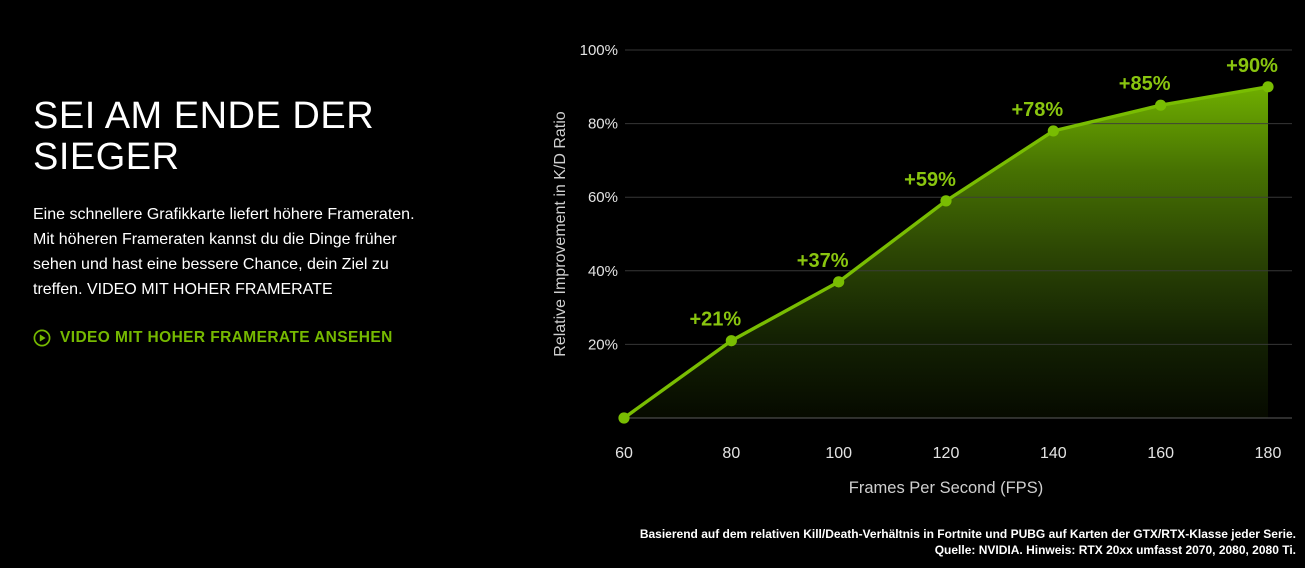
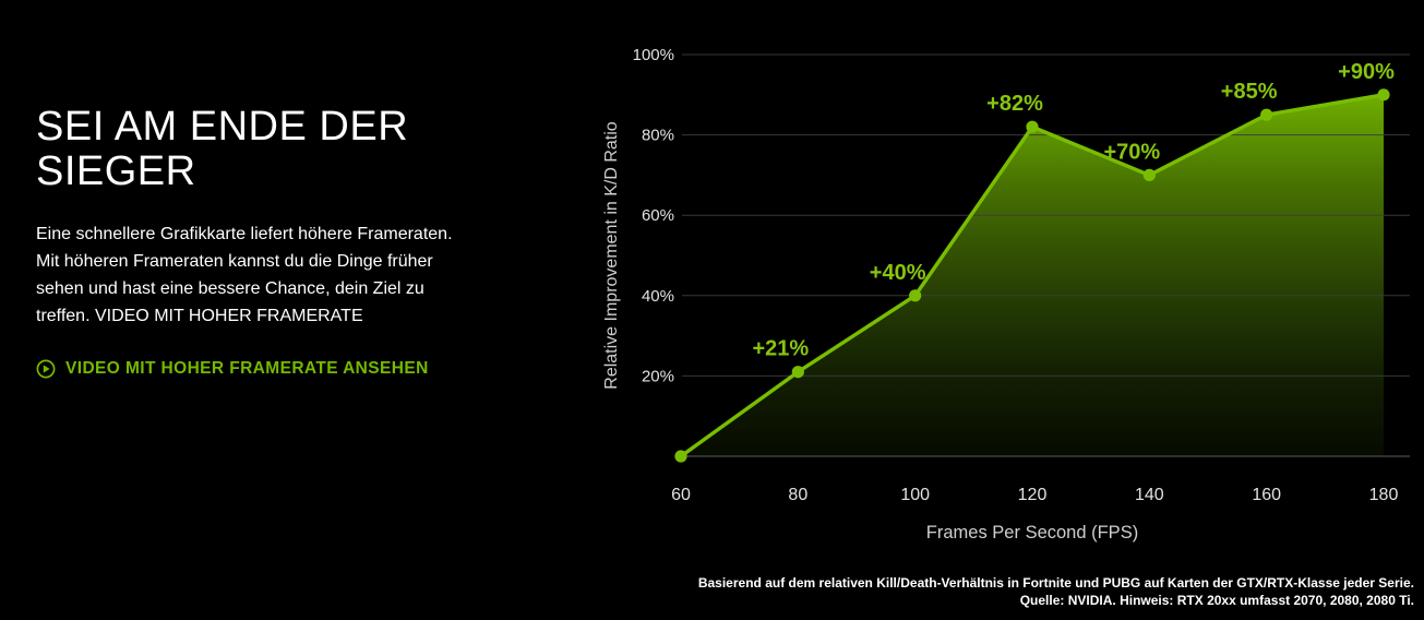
100: +37% -> +40%
120: +59% -> +82%
140: +78% -> +70%
